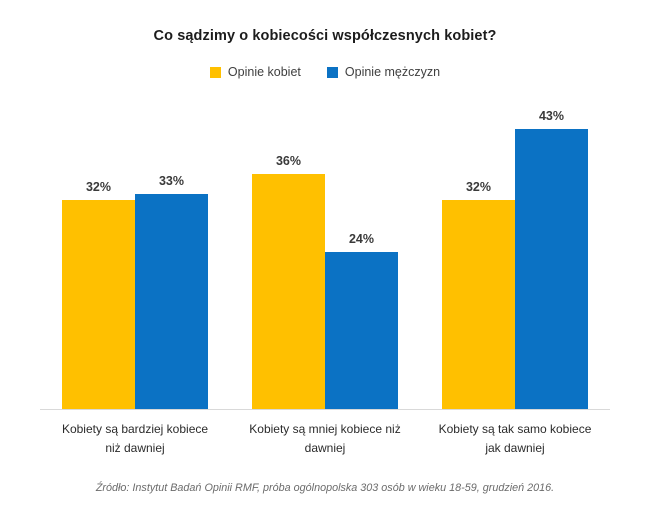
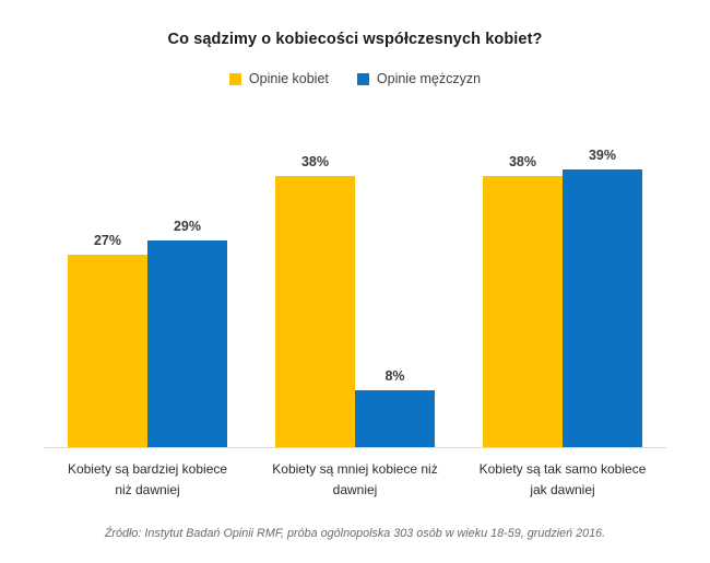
Opinie kobiet/Kobiety są bardziej kobiece niż dawniej: 32% -> 27%
Opinie mężczyzn/Kobiety są bardziej kobiece niż dawniej: 33% -> 29%
Opinie kobiet/Kobiety są mniej kobiece niż dawniej: 36% -> 38%
Opinie mężczyzn/Kobiety są mniej kobiece niż dawniej: 24% -> 8%
Opinie kobiet/Kobiety są tak samo kobiece jak dawniej: 32% -> 38%
Opinie mężczyzn/Kobiety są tak samo kobiece jak dawniej: 43% -> 39%
